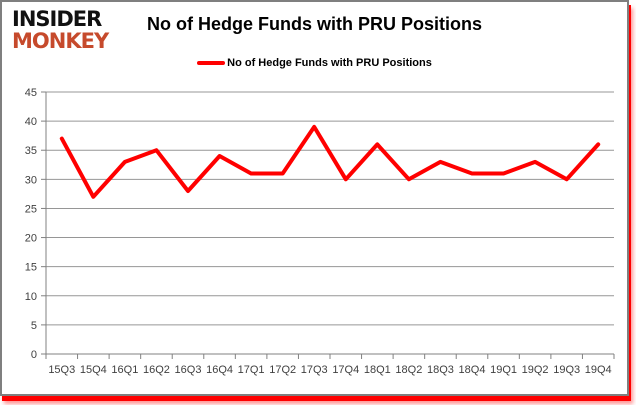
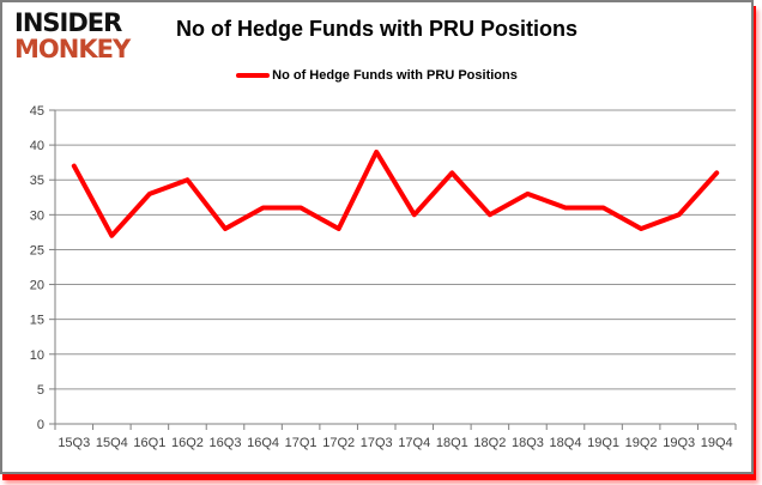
16Q4: 34 -> 31
17Q2: 31 -> 28
19Q2: 33 -> 28
